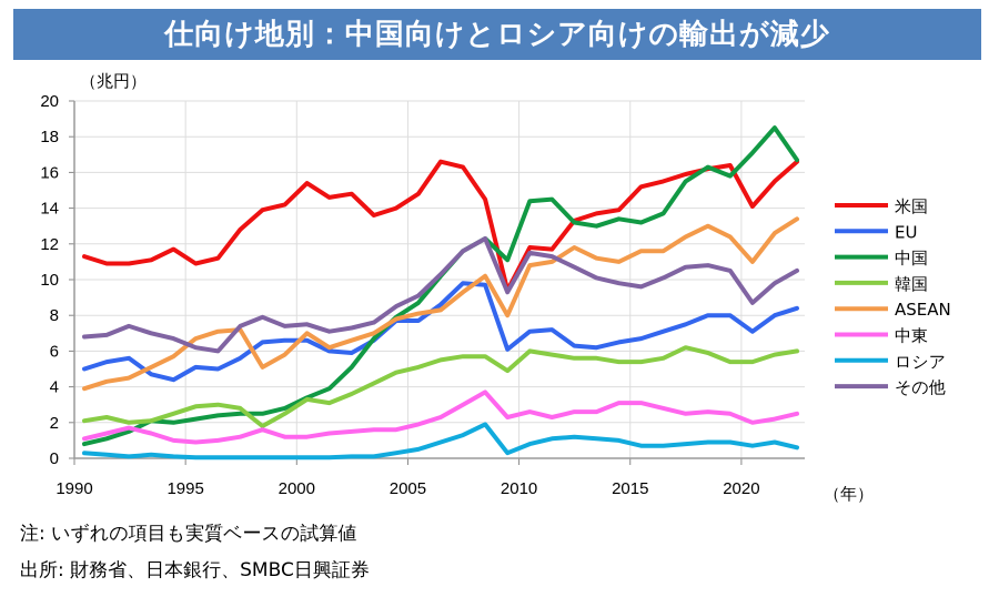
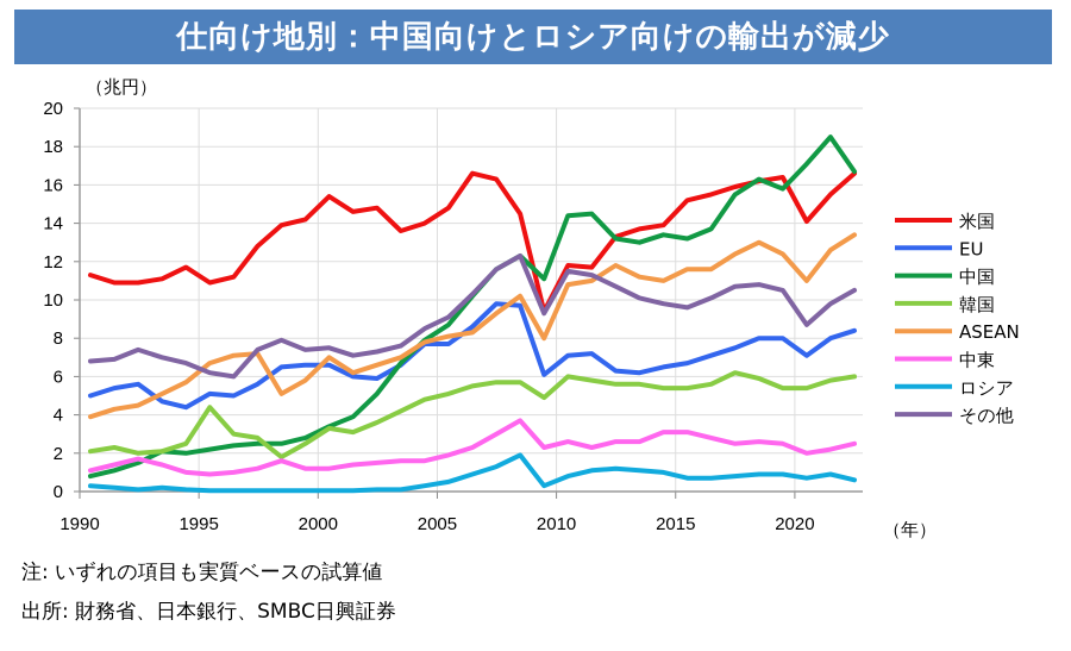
韓国/1995: 2.9 -> 4.4
